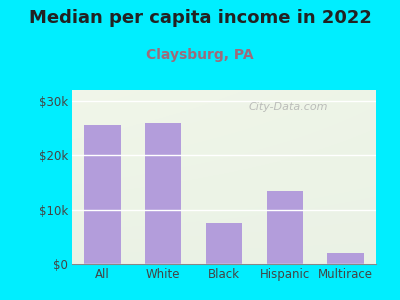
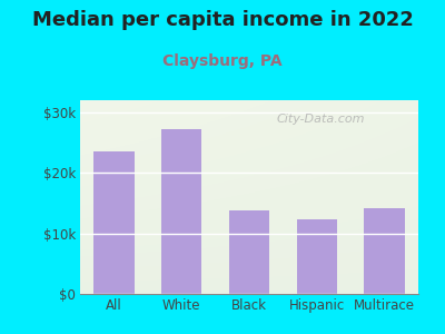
All: $25.5k -> $23.6k
White: $26.0k -> $27.2k
Black: $7.5k -> $13.8k
Hispanic: $13.5k -> $12.4k
Multirace: $2.0k -> $14.2k
